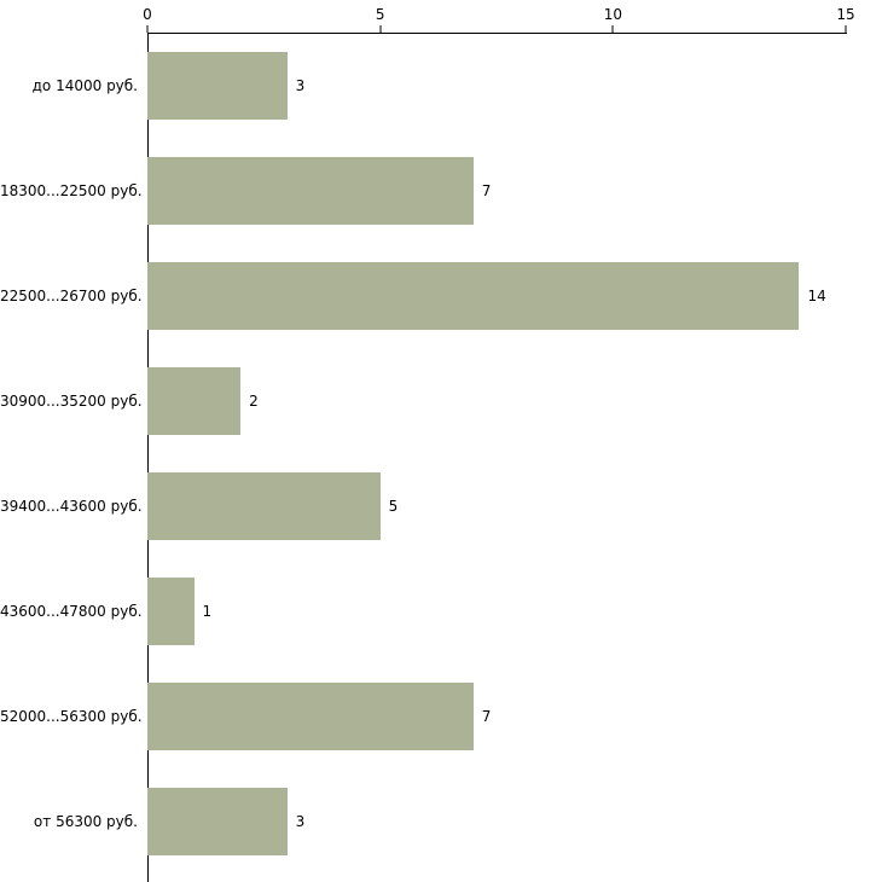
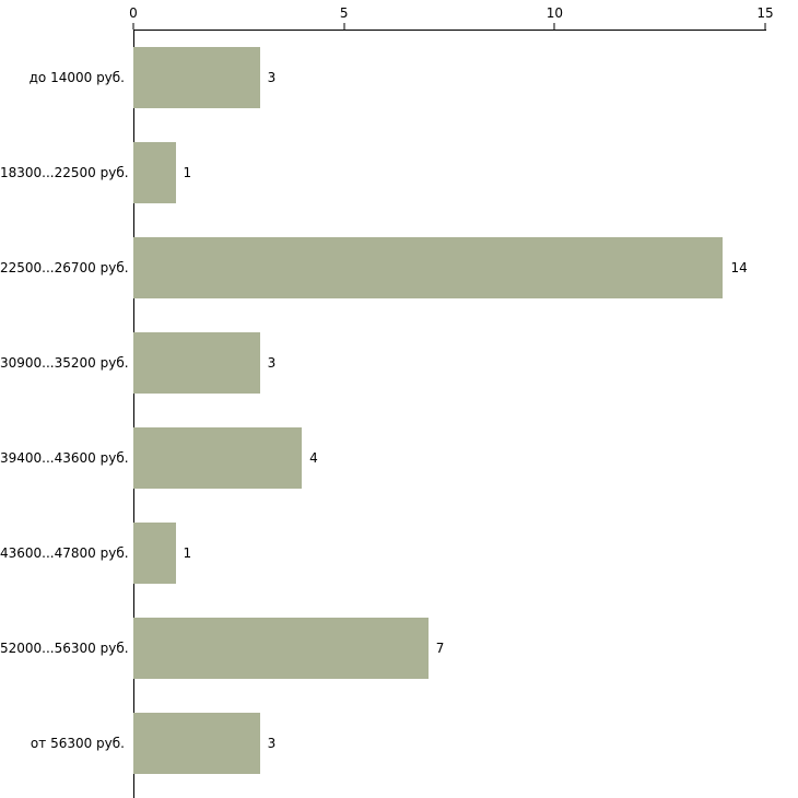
18300...22500 руб.: 7 -> 1
30900...35200 руб.: 2 -> 3
39400...43600 руб.: 5 -> 4
